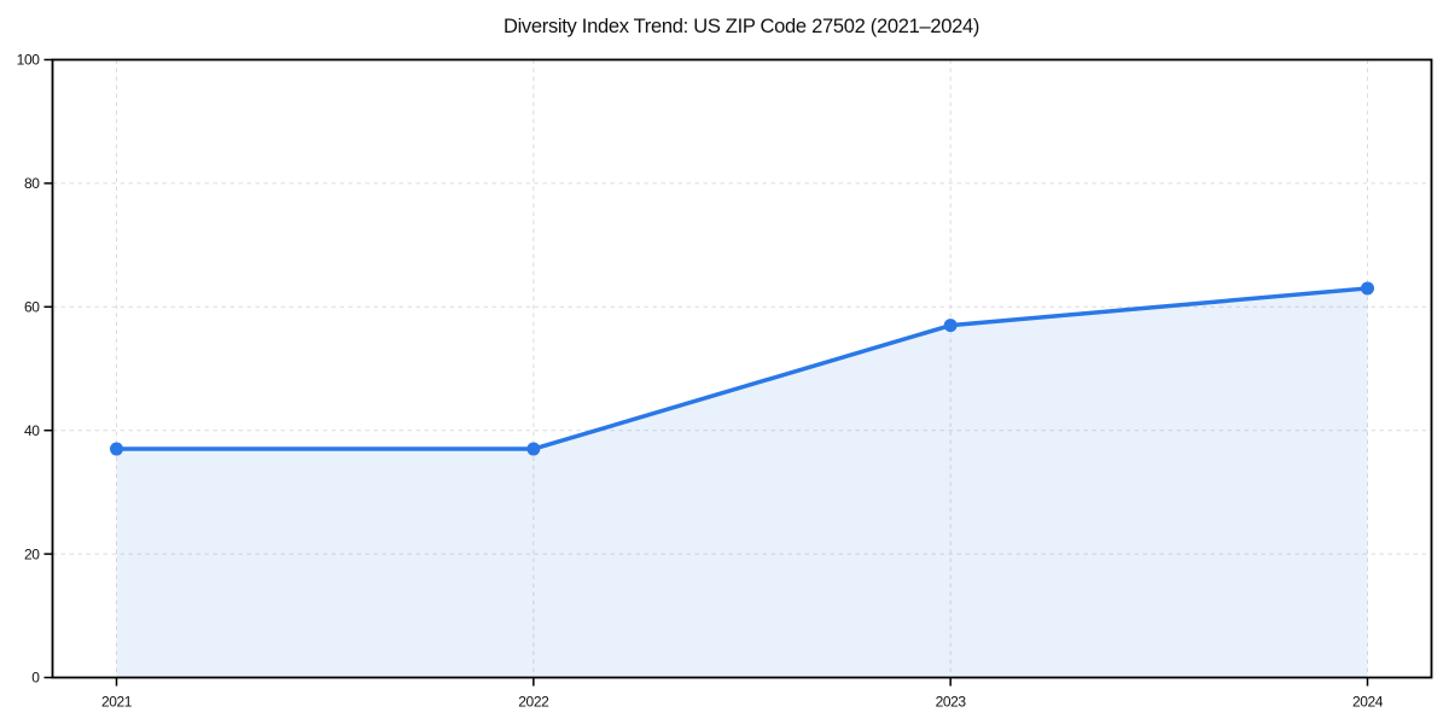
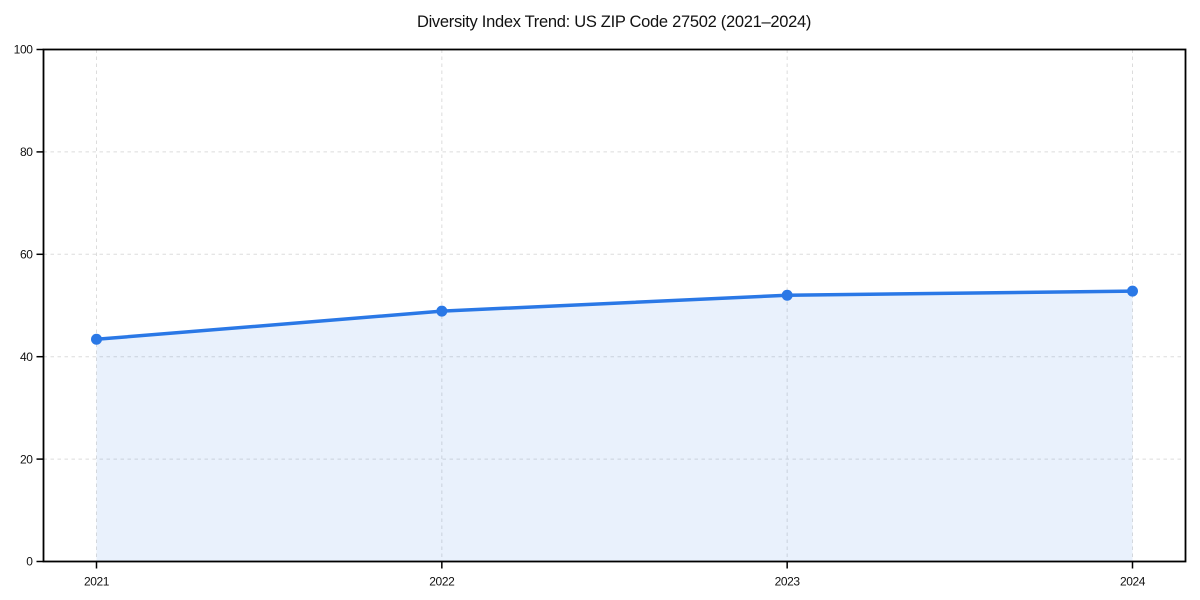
2021: 37 -> 43
2022: 37 -> 49
2023: 57 -> 52
2024: 63 -> 53
